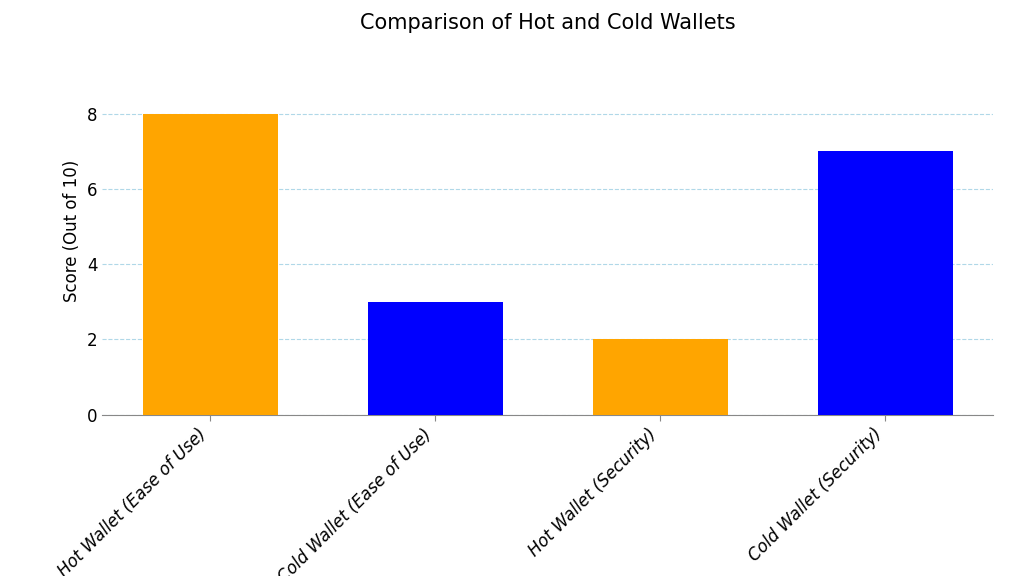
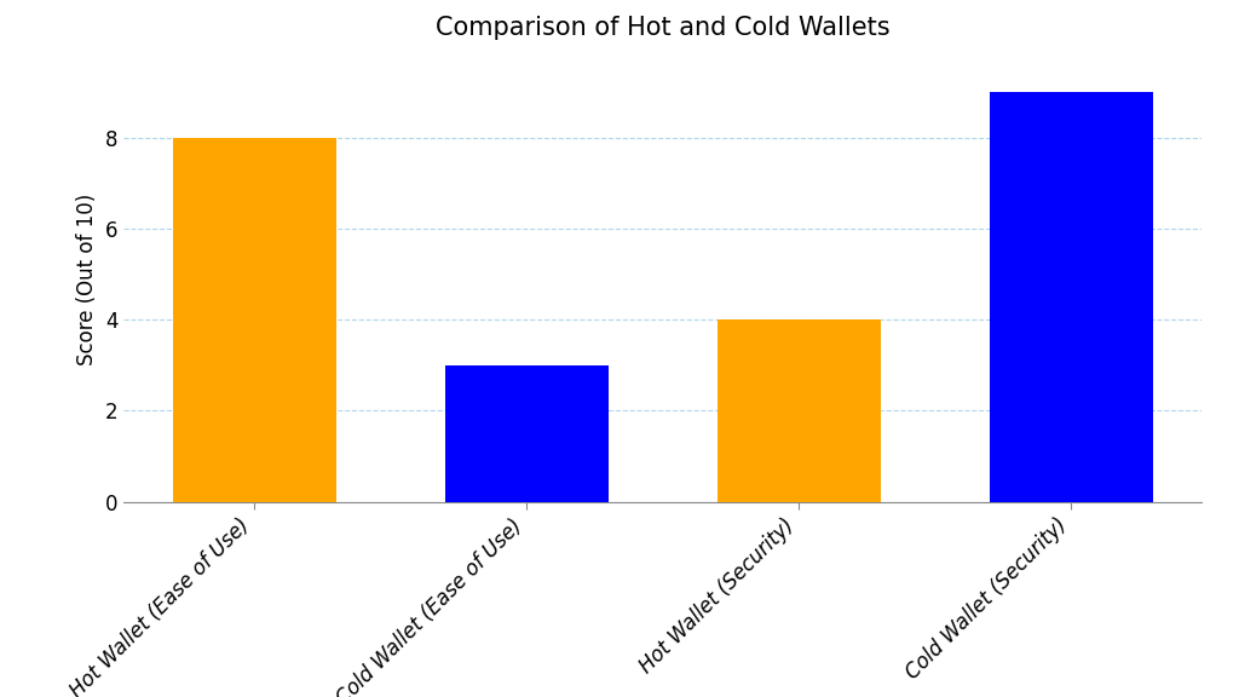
Hot Wallet (Security): 2 -> 4
Cold Wallet (Security): 7 -> 9
